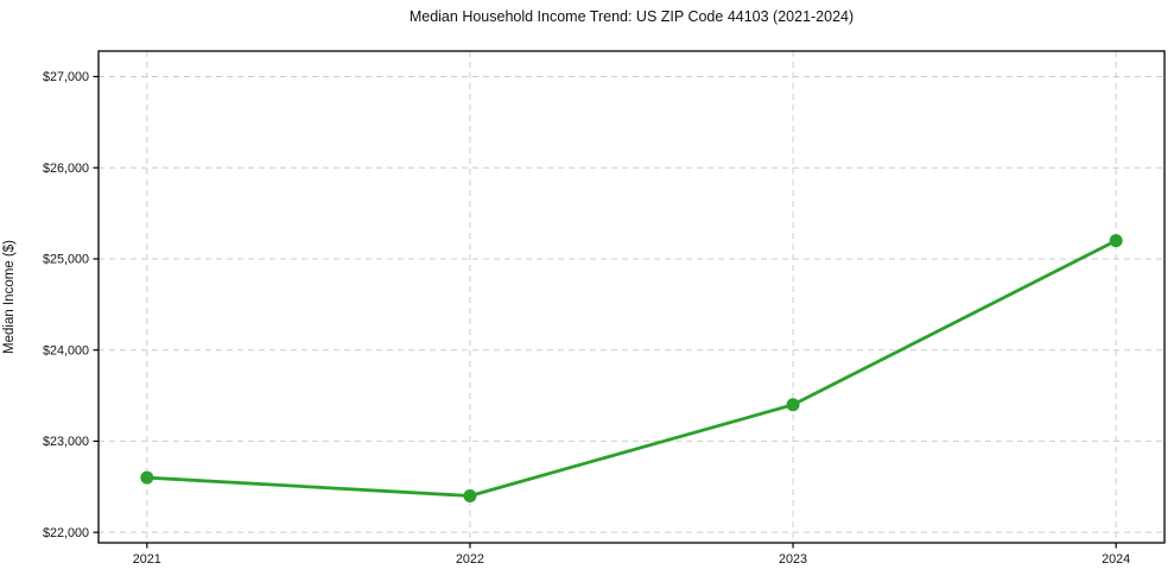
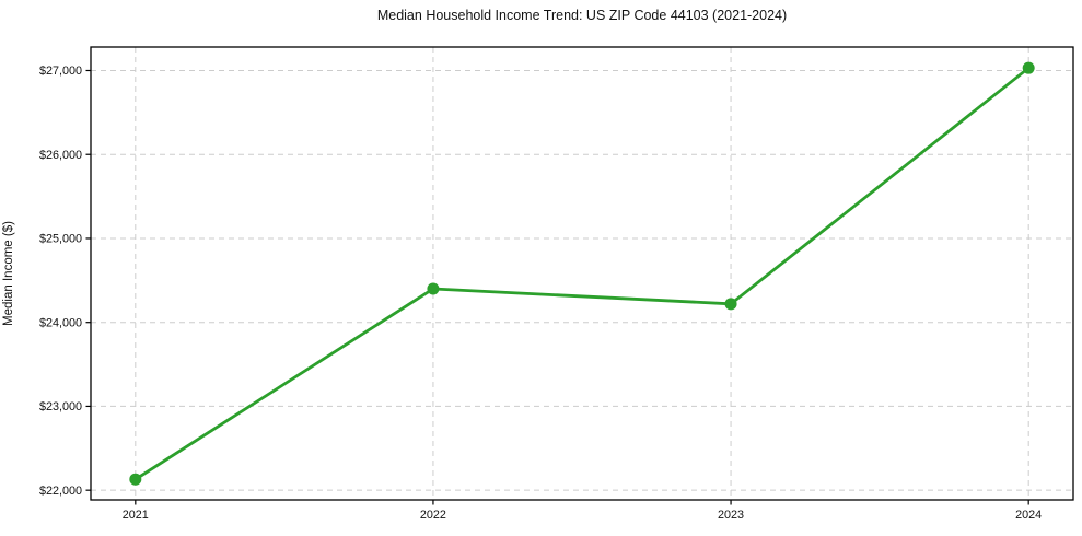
2021: $22600 -> $22100
2022: $22400 -> $24400
2023: $23400 -> $24200
2024: $25200 -> $27000
